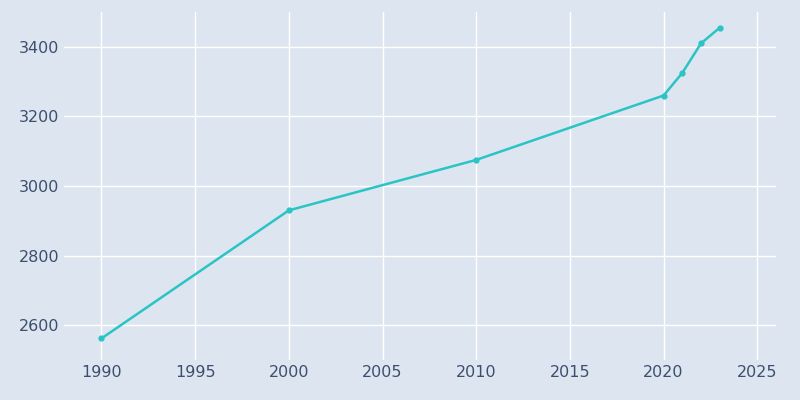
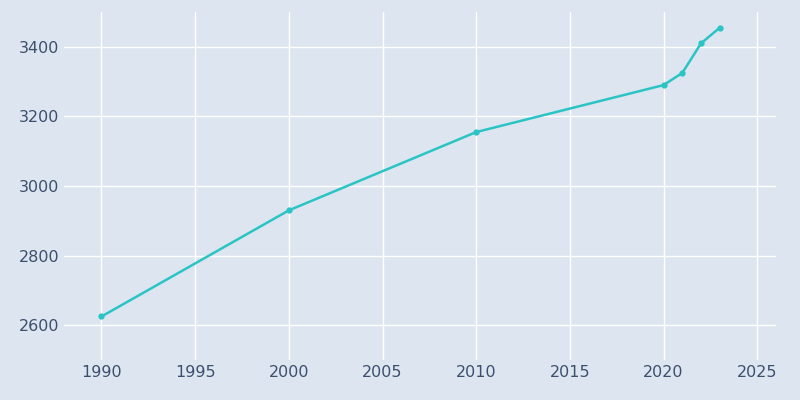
1990: 2562 -> 2625
2010: 3075 -> 3155
2020: 3260 -> 3290
